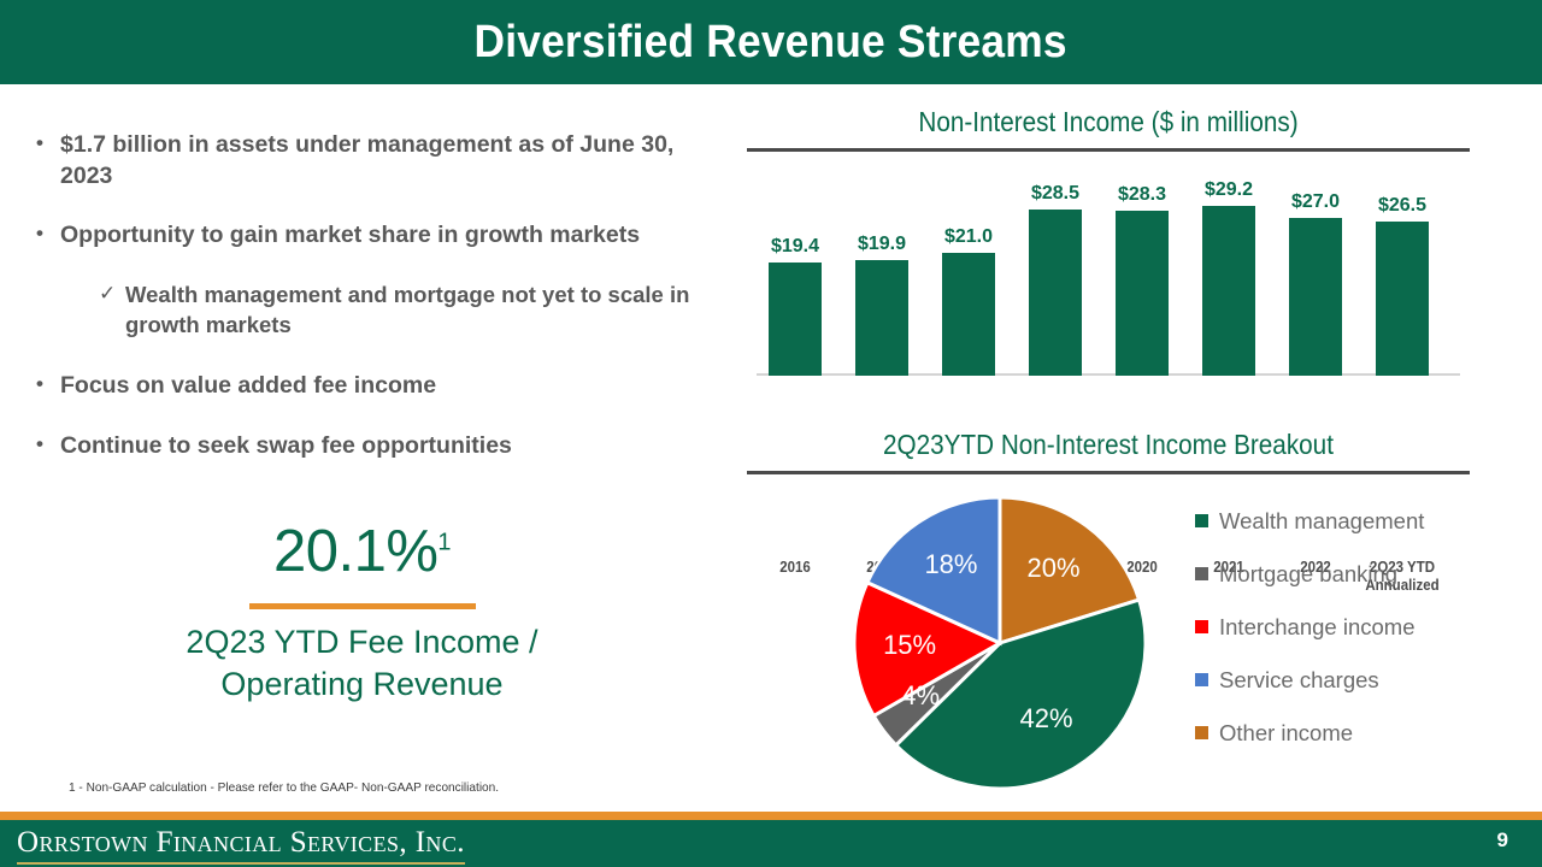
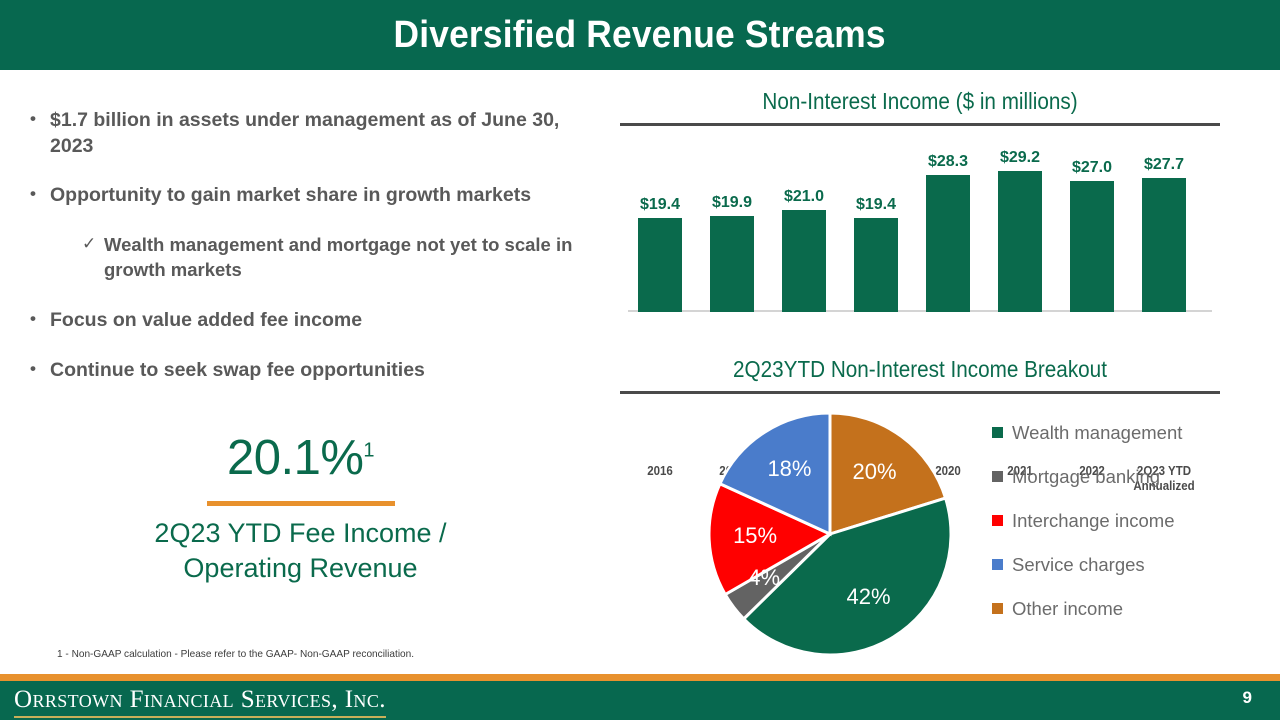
Non-Interest Income ($ in millions)/2019: $28.5 -> $19.4
Non-Interest Income ($ in millions)/2Q23 YTD Annualized: $26.5 -> $27.7
